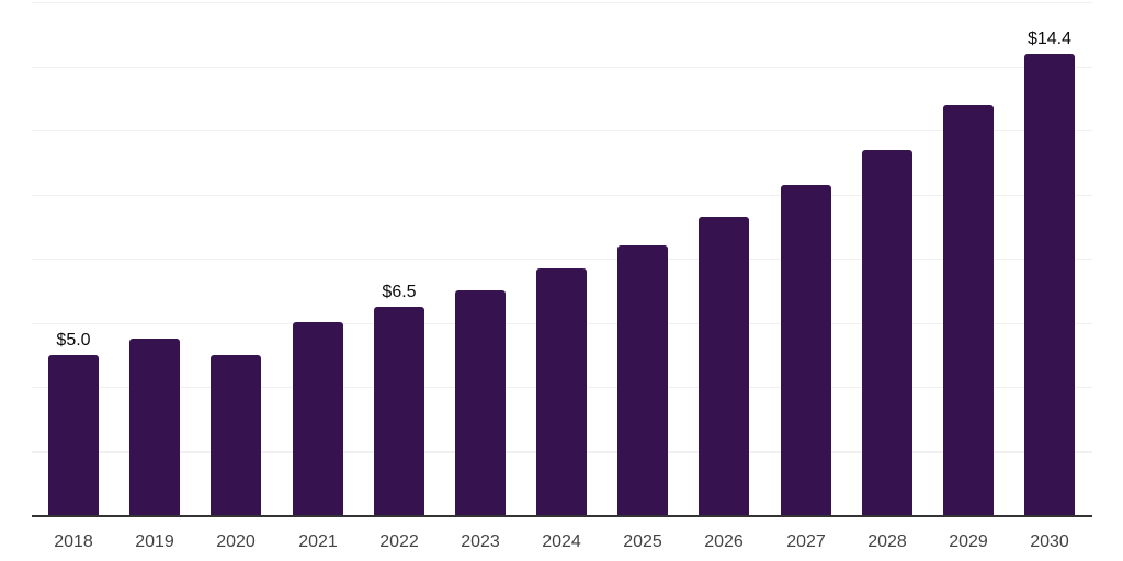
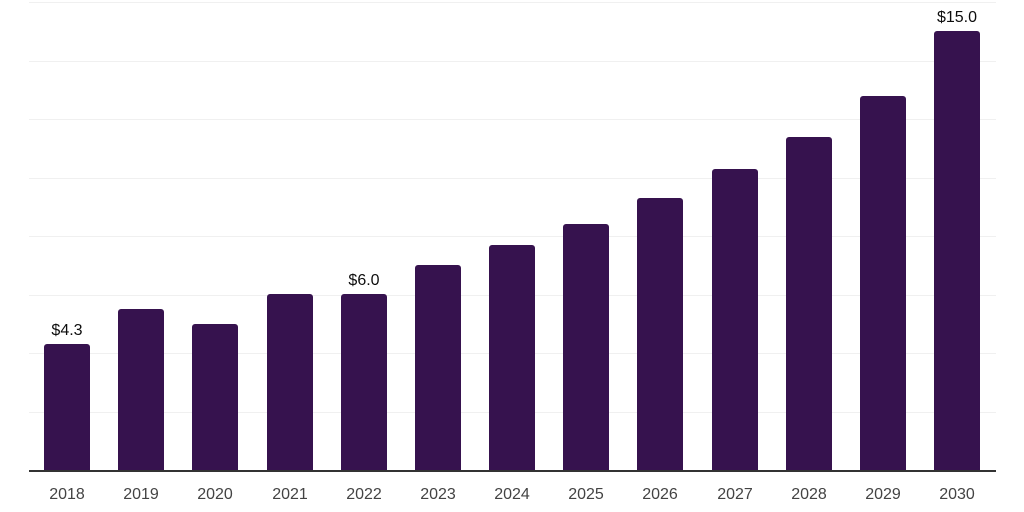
2018: $5.0 -> $4.3
2022: $6.5 -> $6.0
2030: $14.4 -> $15.0
